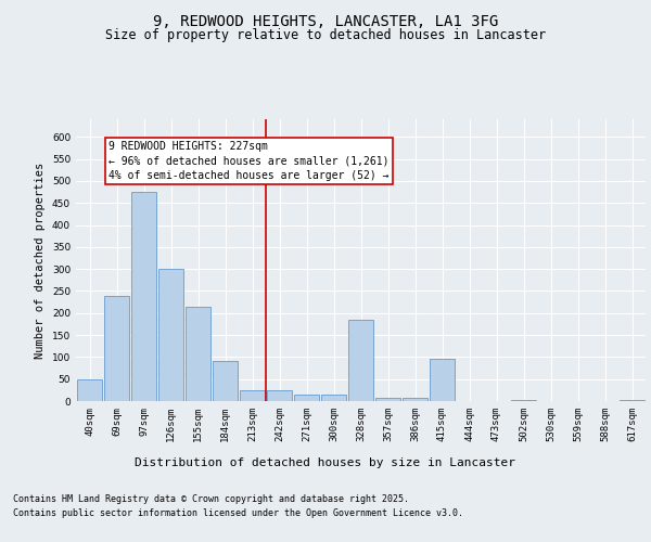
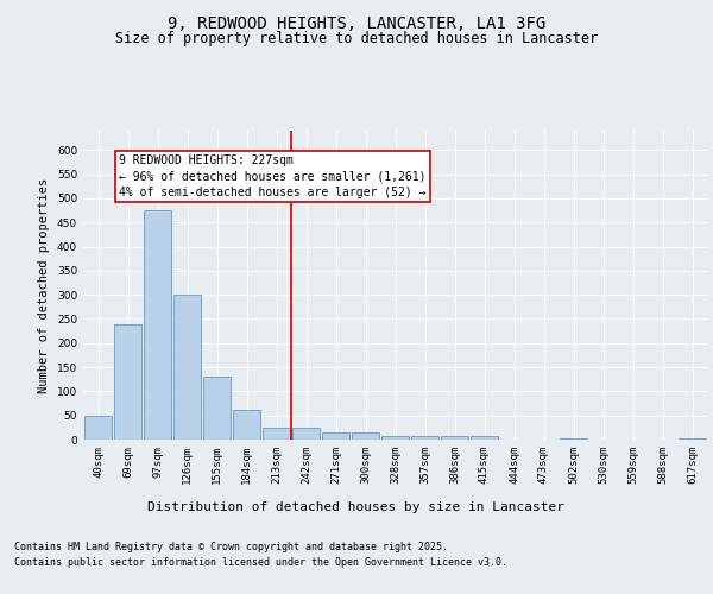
155sqm: 215 -> 130
184sqm: 90 -> 62
328sqm: 185 -> 7
415sqm: 95 -> 7
